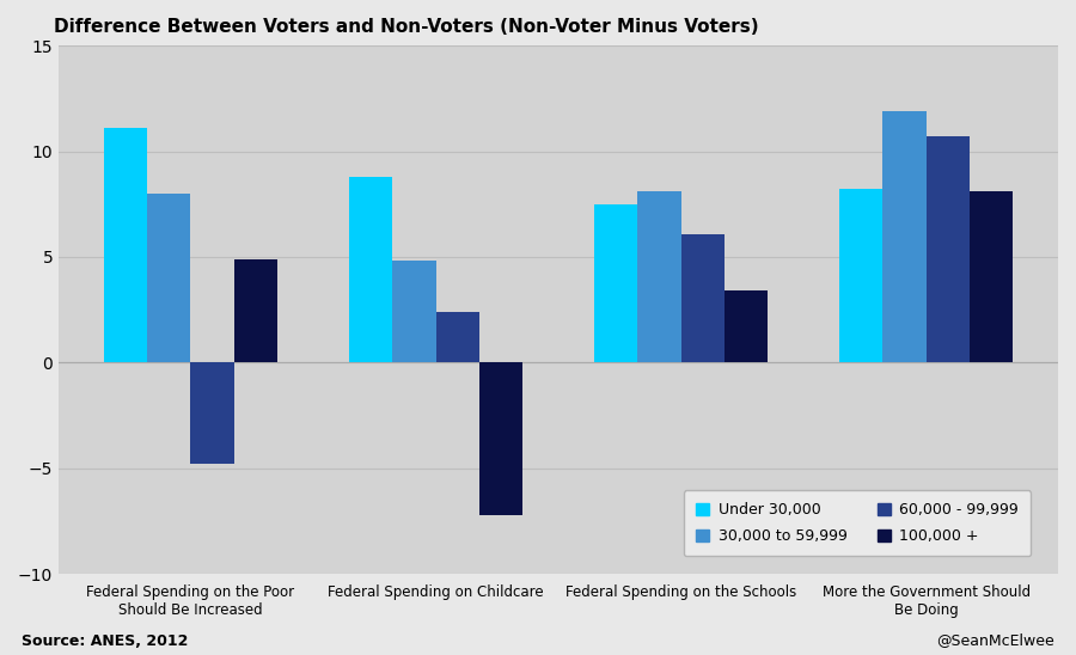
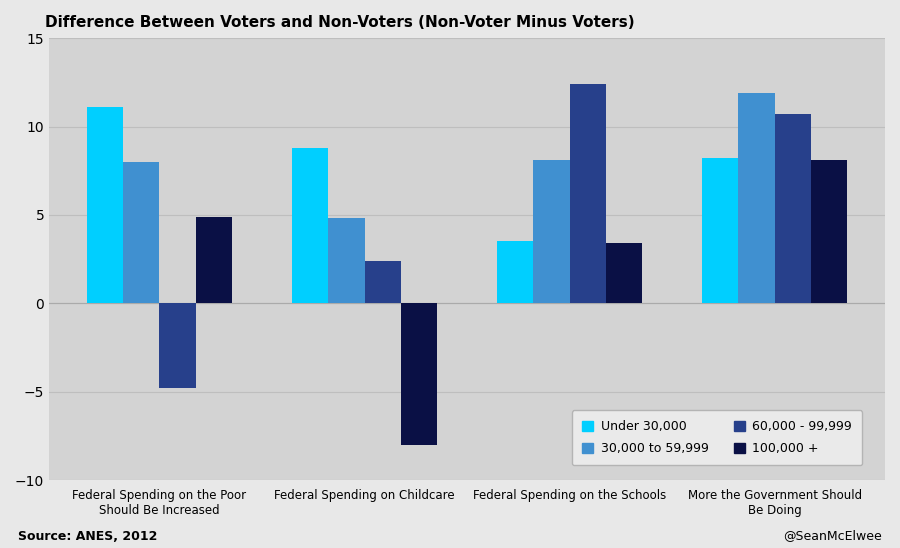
100,000 +/Federal Spending on Childcare: -7.2 -> -8.0
Under 30,000/Federal Spending on the Schools: 7.5 -> 3.5
60,000 - 99,999/Federal Spending on the Schools: 6.1 -> 12.4
